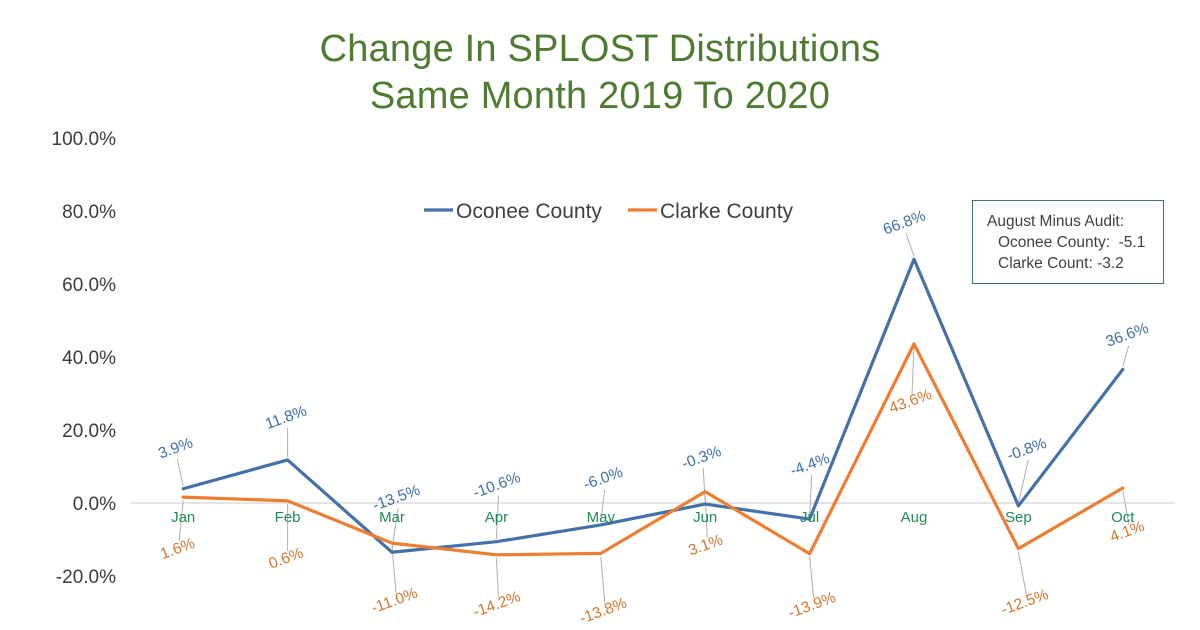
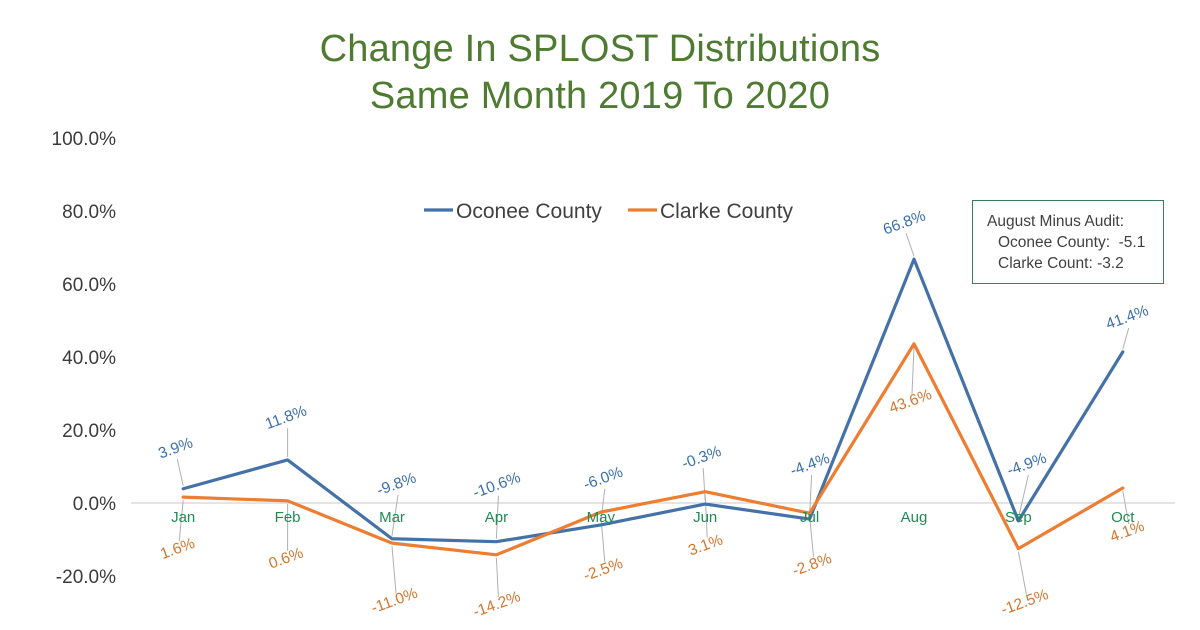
Oconee County/Mar: -13.5% -> -9.8%
Clarke County/May: -13.8% -> -2.5%
Clarke County/Jul: -13.9% -> -2.8%
Oconee County/Sep: -0.8% -> -4.9%
Oconee County/Oct: 36.6% -> 41.4%
